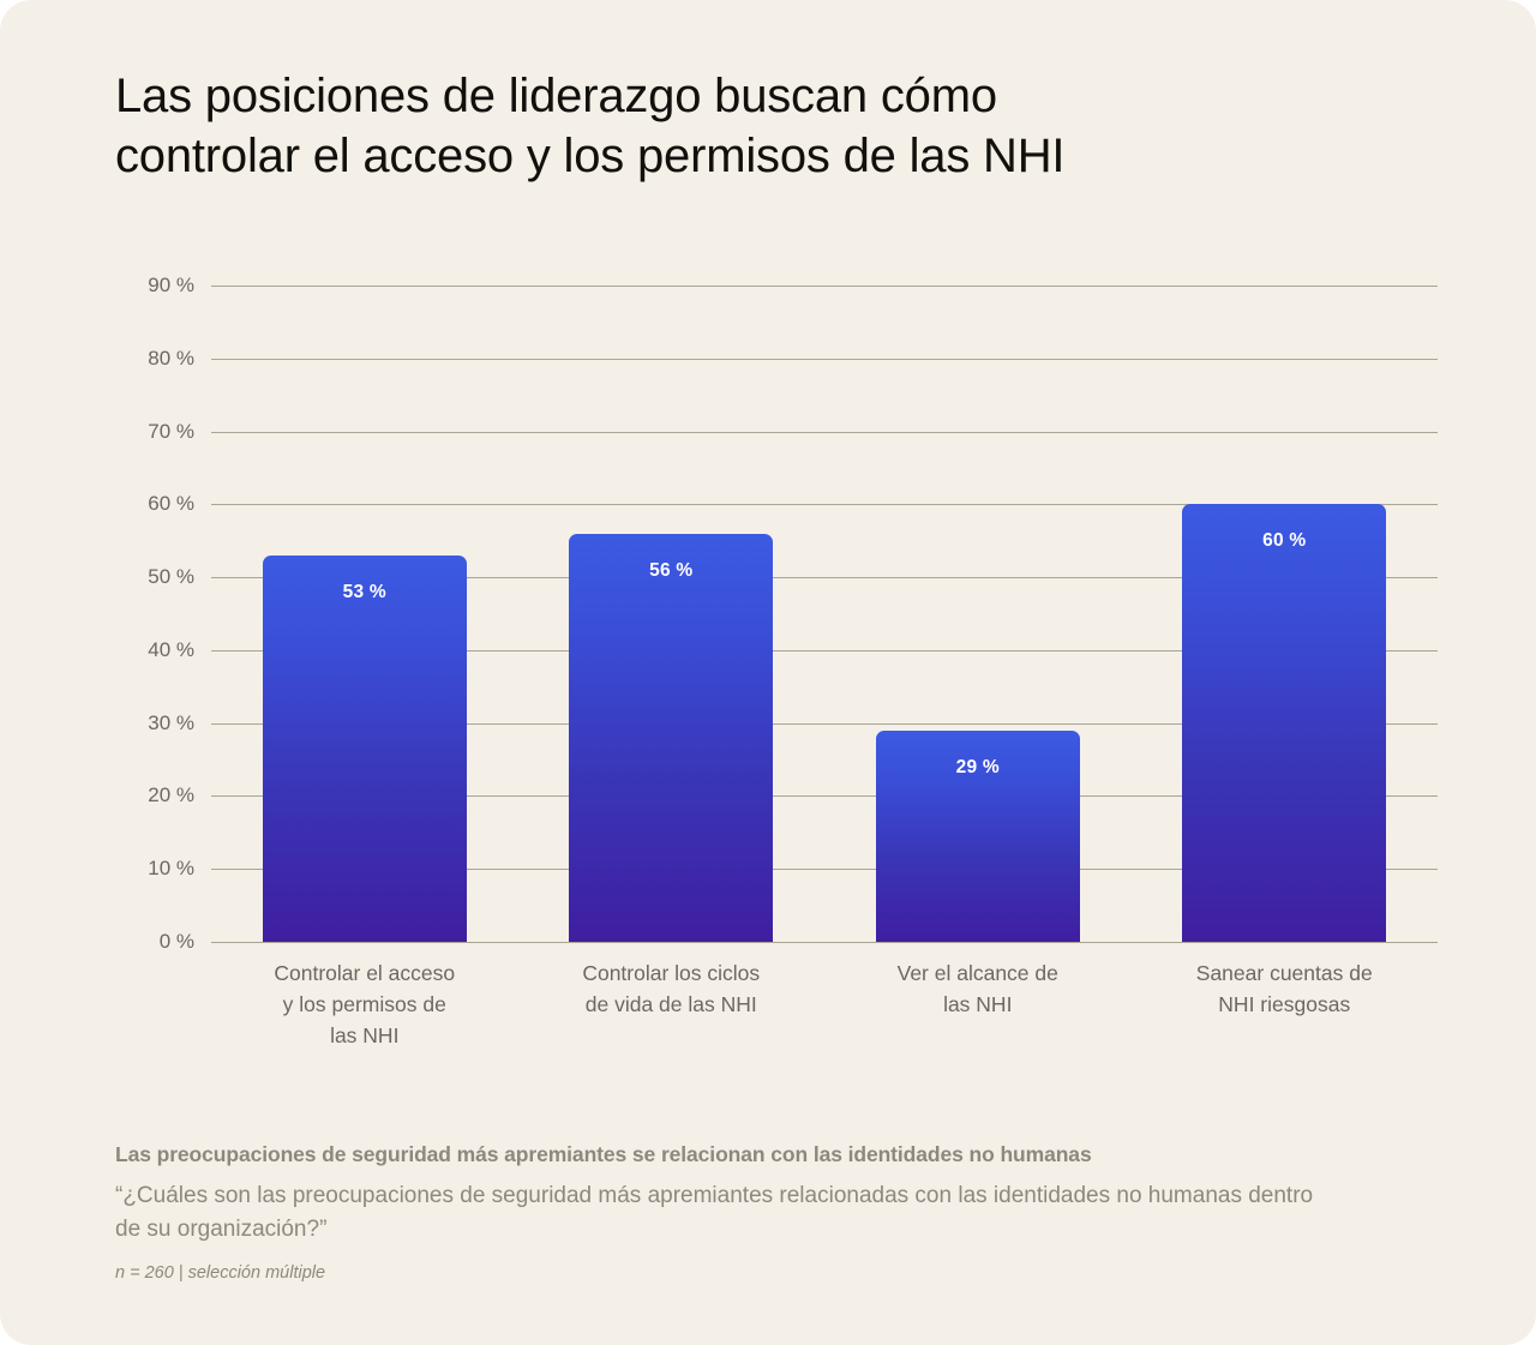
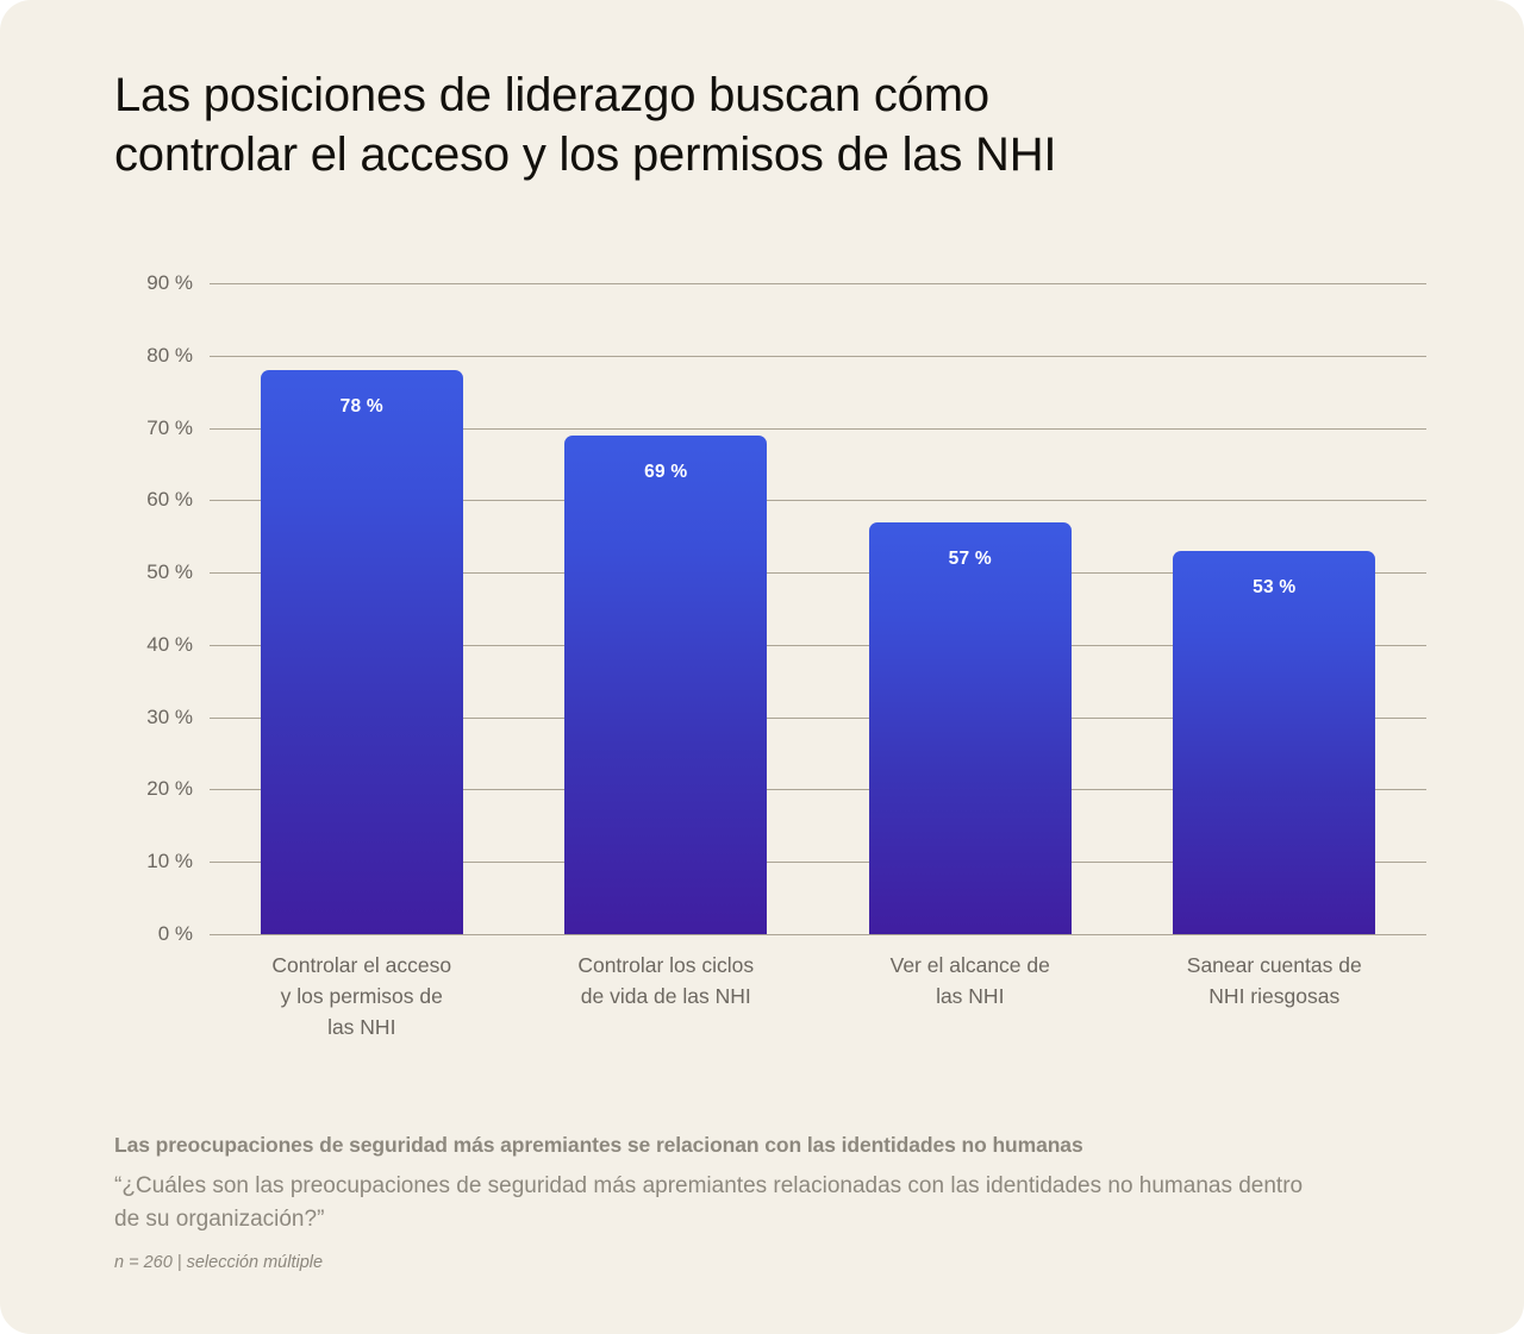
Controlar el acceso y los permisos de las NHI: 53 -> 78
Controlar los ciclos de vida de las NHI: 56 -> 69
Ver el alcance de las NHI: 29 -> 57
Sanear cuentas de NHI riesgosas: 60 -> 53
